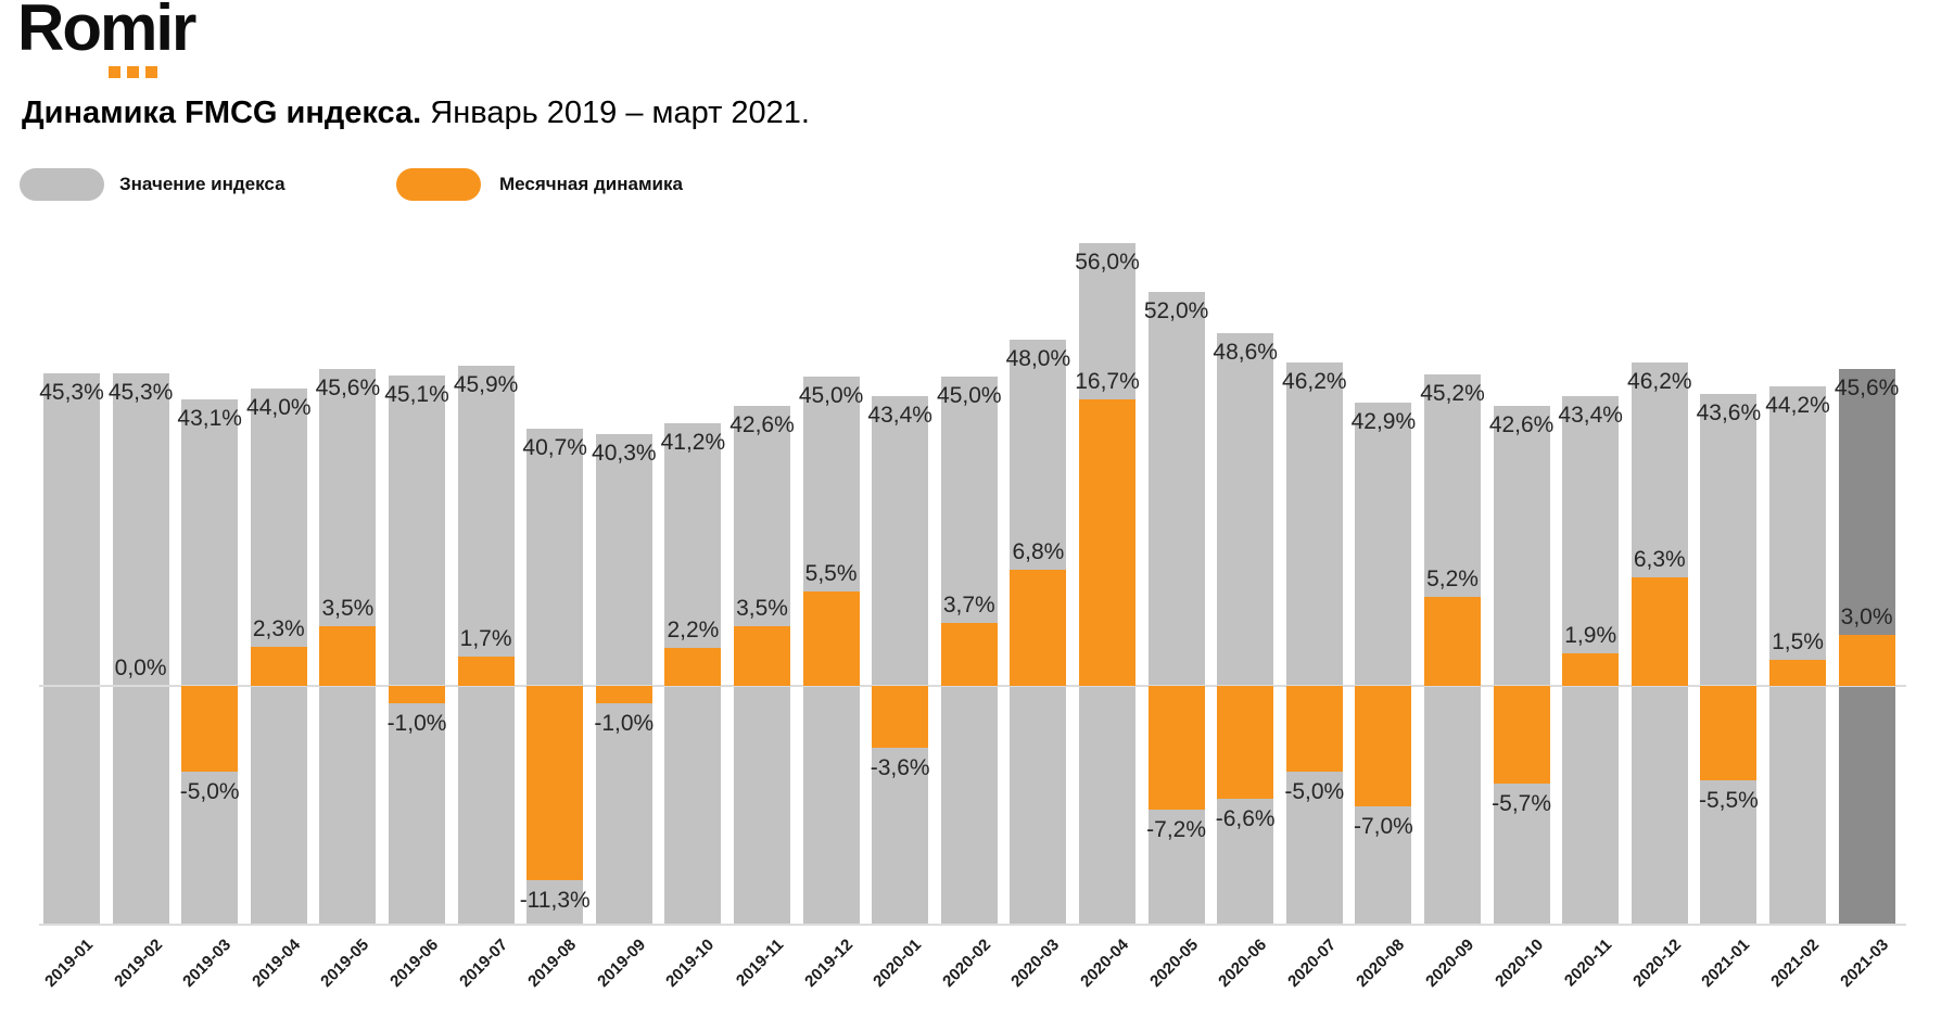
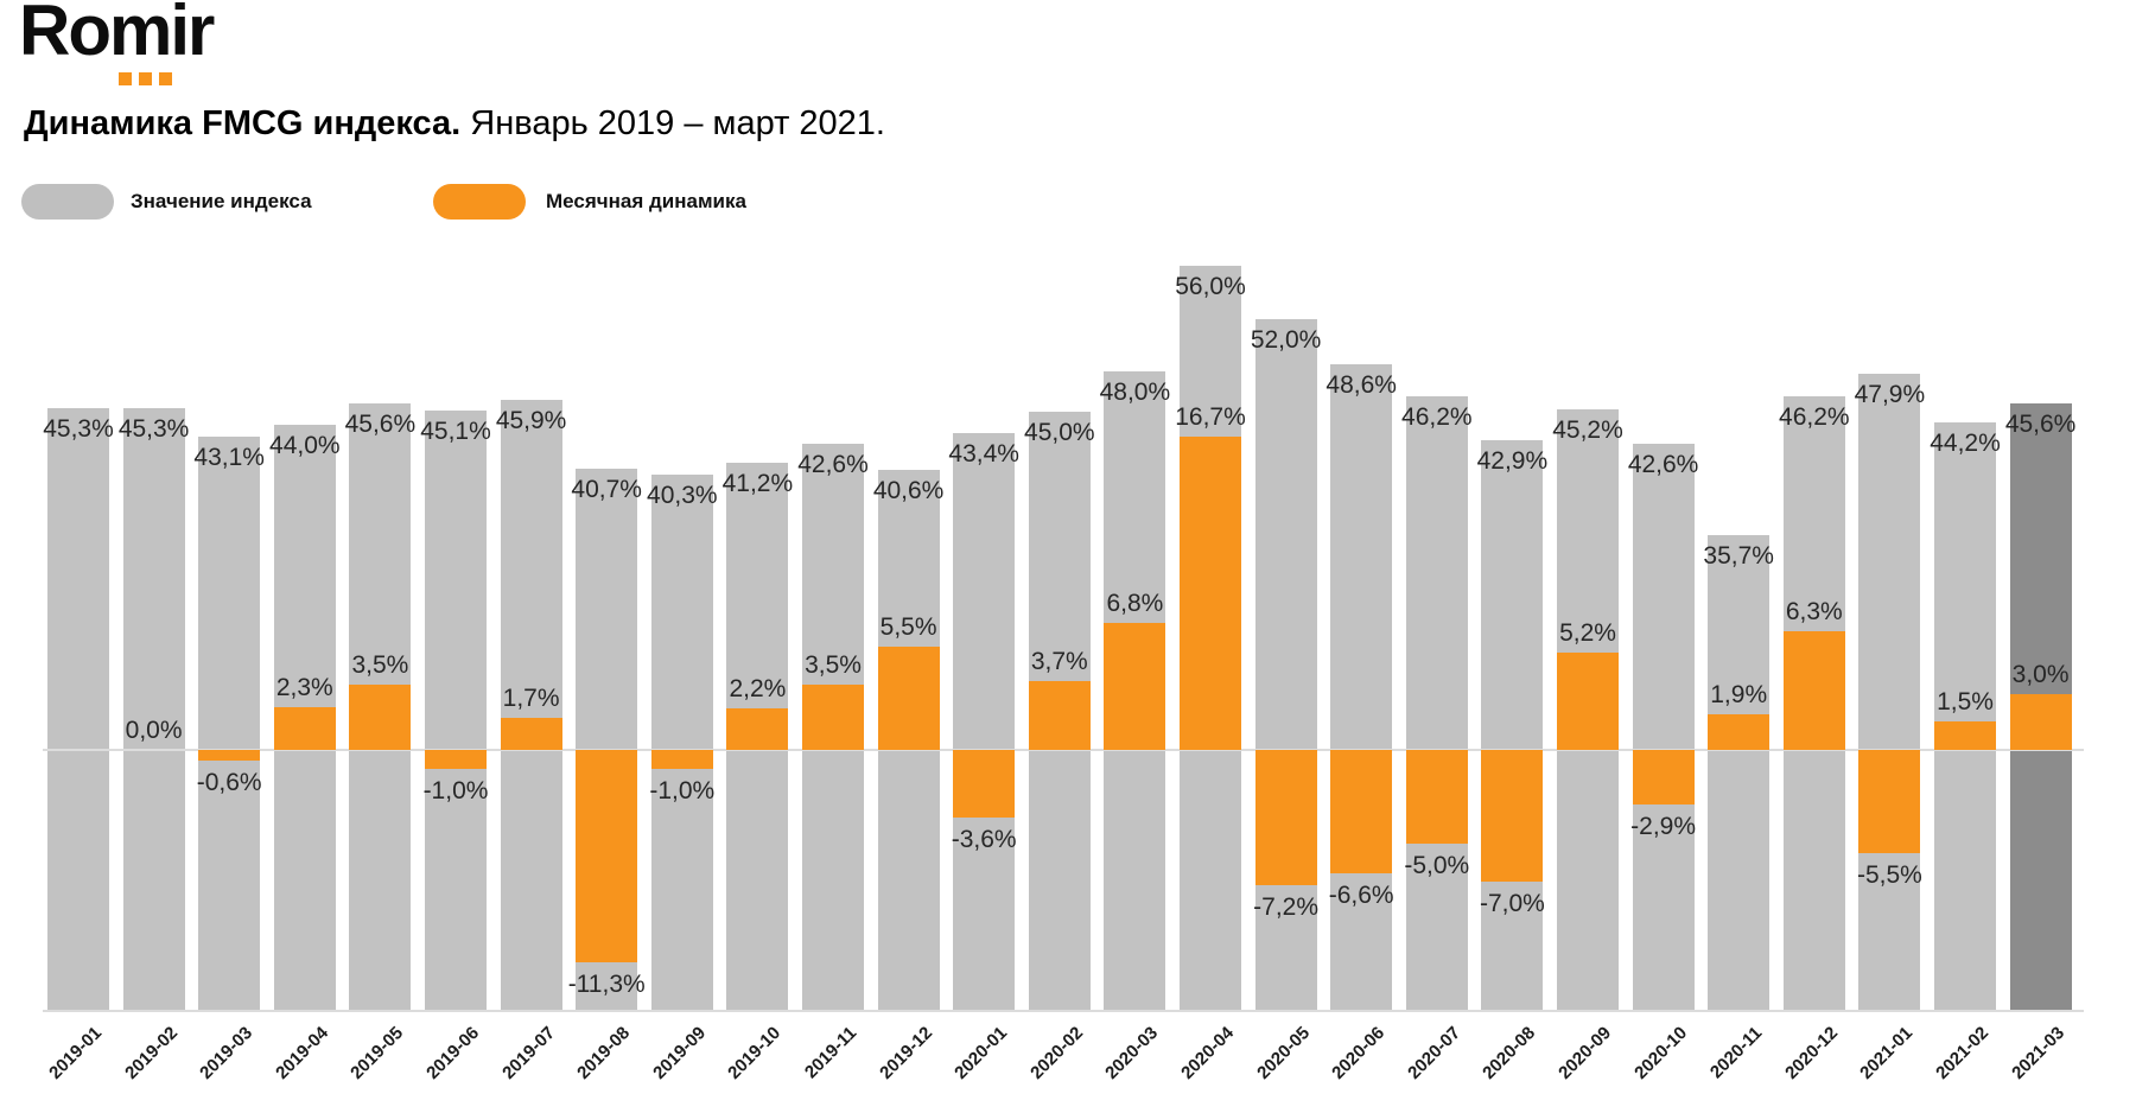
Месячная динамика/2019-03: -5,0% -> -0,6%
Значение индекса/2019-12: 45,0% -> 40,6%
Месячная динамика/2020-10: -5,7% -> -2,9%
Значение индекса/2020-11: 43,4% -> 35,7%
Значение индекса/2021-01: 43,6% -> 47,9%
